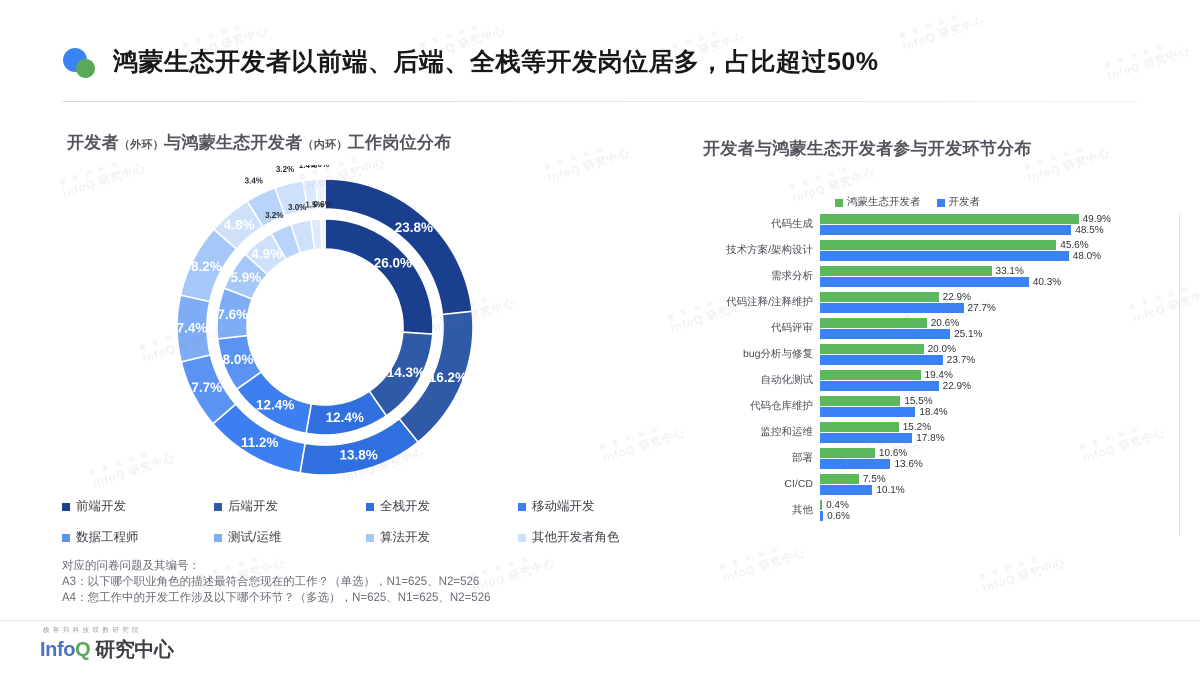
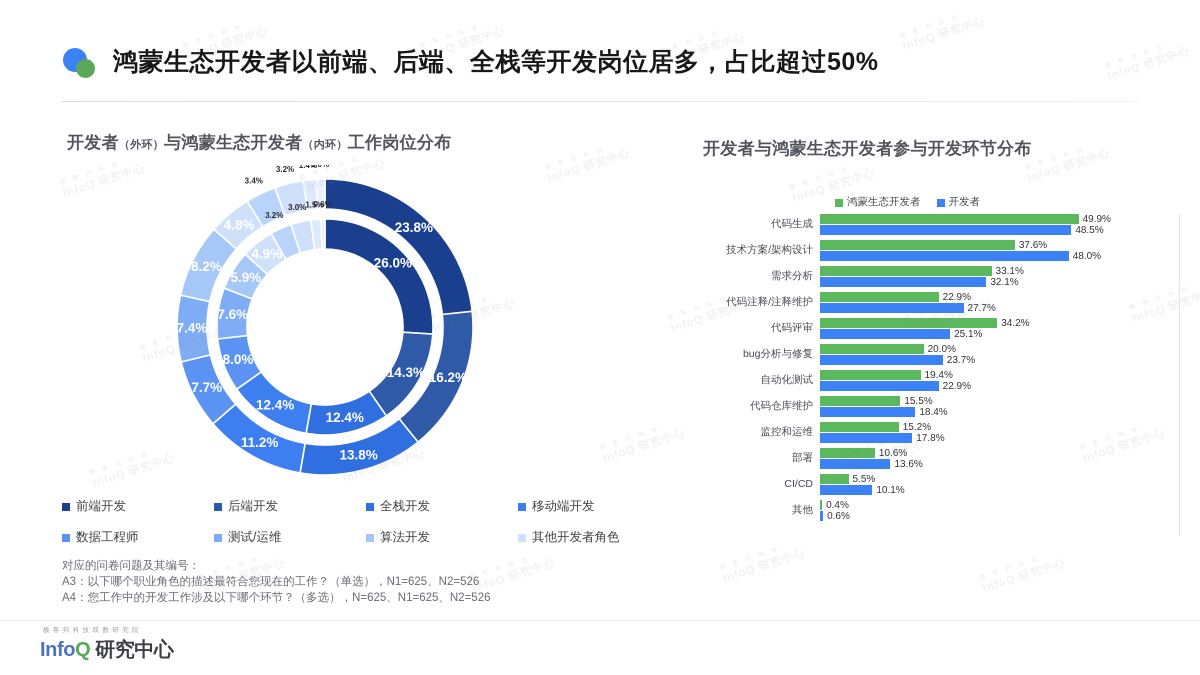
开发者与鸿蒙生态开发者参与开发环节分布/鸿蒙生态开发者/技术方案/架构设计: 45.6% -> 37.6%
开发者与鸿蒙生态开发者参与开发环节分布/开发者/需求分析: 40.3% -> 32.1%
开发者与鸿蒙生态开发者参与开发环节分布/鸿蒙生态开发者/代码评审: 20.6% -> 34.2%
开发者与鸿蒙生态开发者参与开发环节分布/鸿蒙生态开发者/CI/CD: 7.5% -> 5.5%
